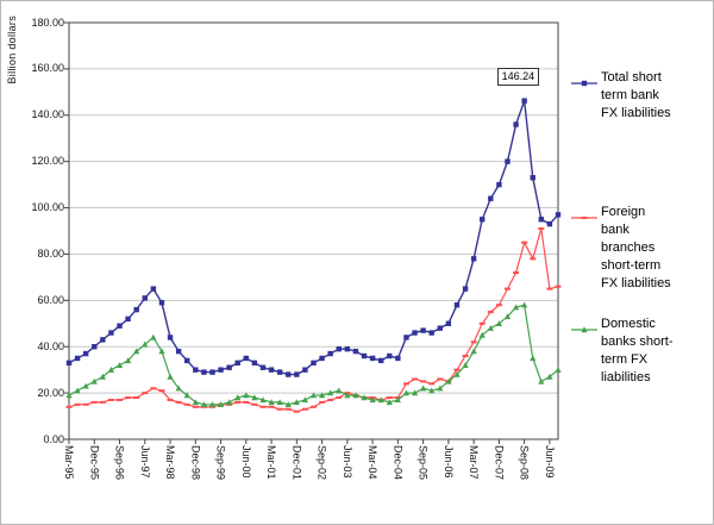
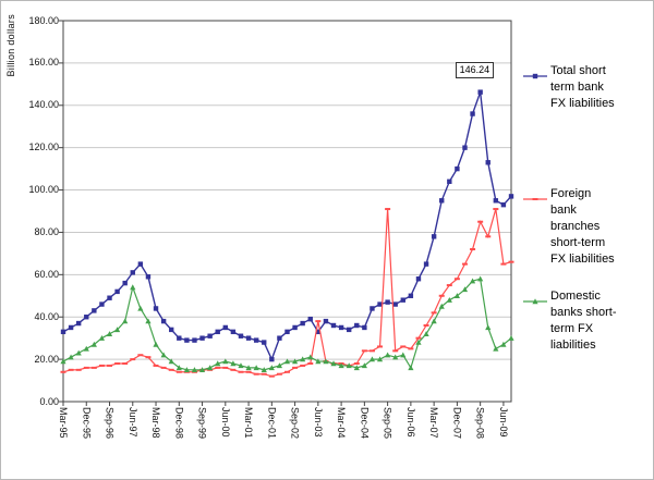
Domestic banks short-term FX liabilities/Jun-97: 41 -> 54
Total short term bank FX liabilities/Dec-01: 28 -> 20
Total short term bank FX liabilities/Jun-03: 39 -> 33
Foreign bank branches short-term FX liabilities/Jun-03: 20 -> 38
Foreign bank branches short-term FX liabilities/Dec-04: 18 -> 24
Foreign bank branches short-term FX liabilities/Sep-05: 25 -> 91
Domestic banks short-term FX liabilities/Jun-06: 25 -> 16
